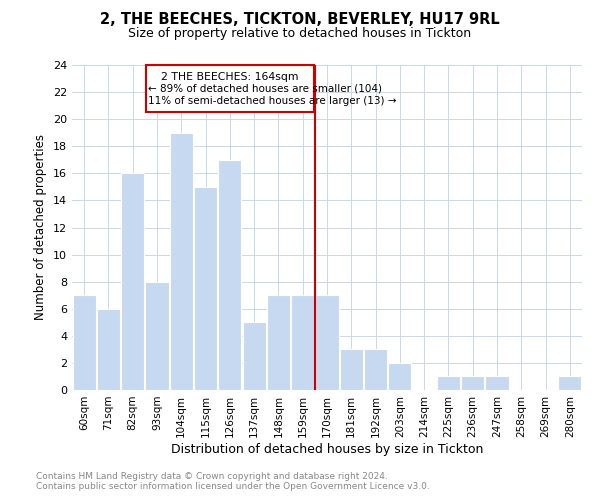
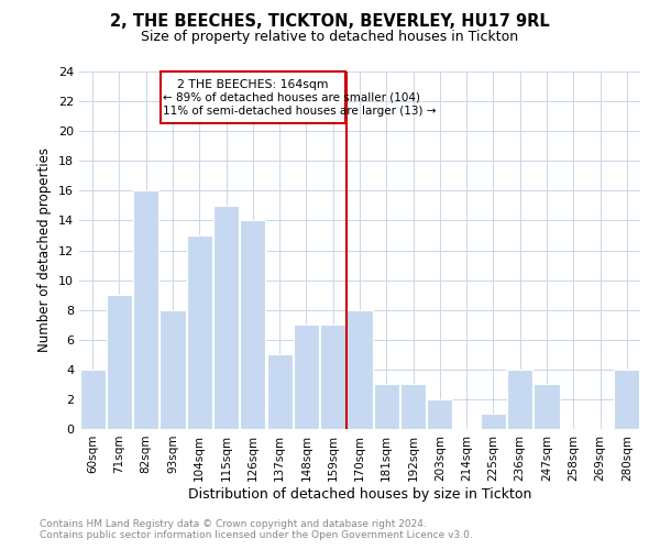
60sqm: 7 -> 4
71sqm: 6 -> 9
104sqm: 19 -> 13
126sqm: 17 -> 14
170sqm: 7 -> 8
236sqm: 1 -> 4
247sqm: 1 -> 3
280sqm: 1 -> 4
